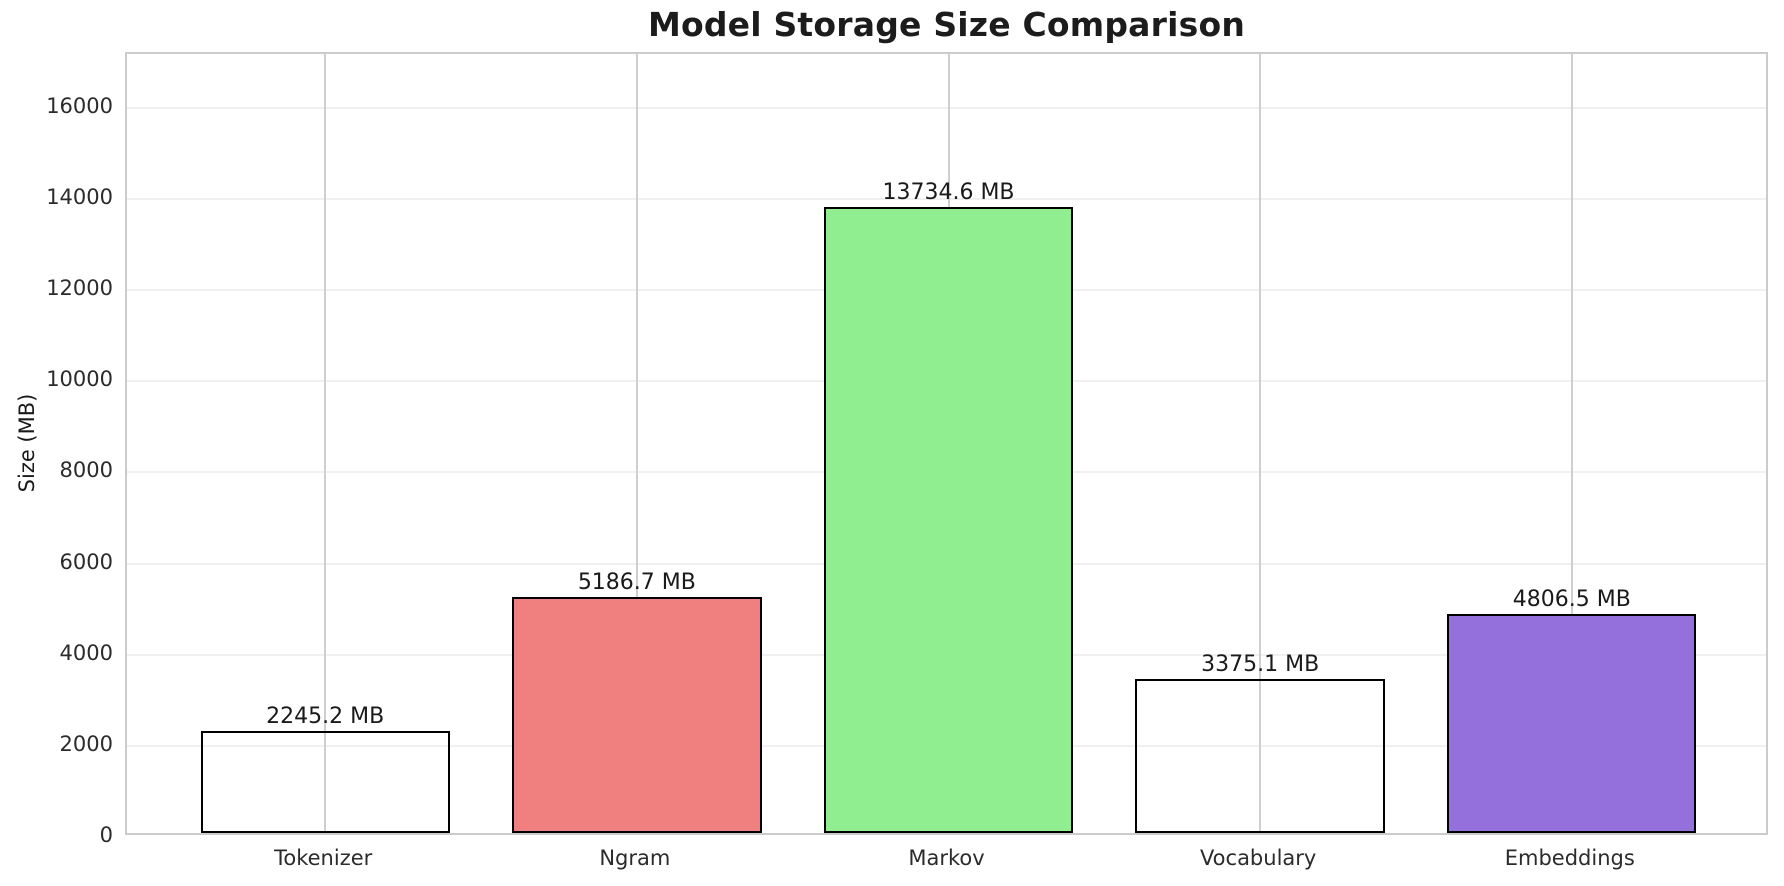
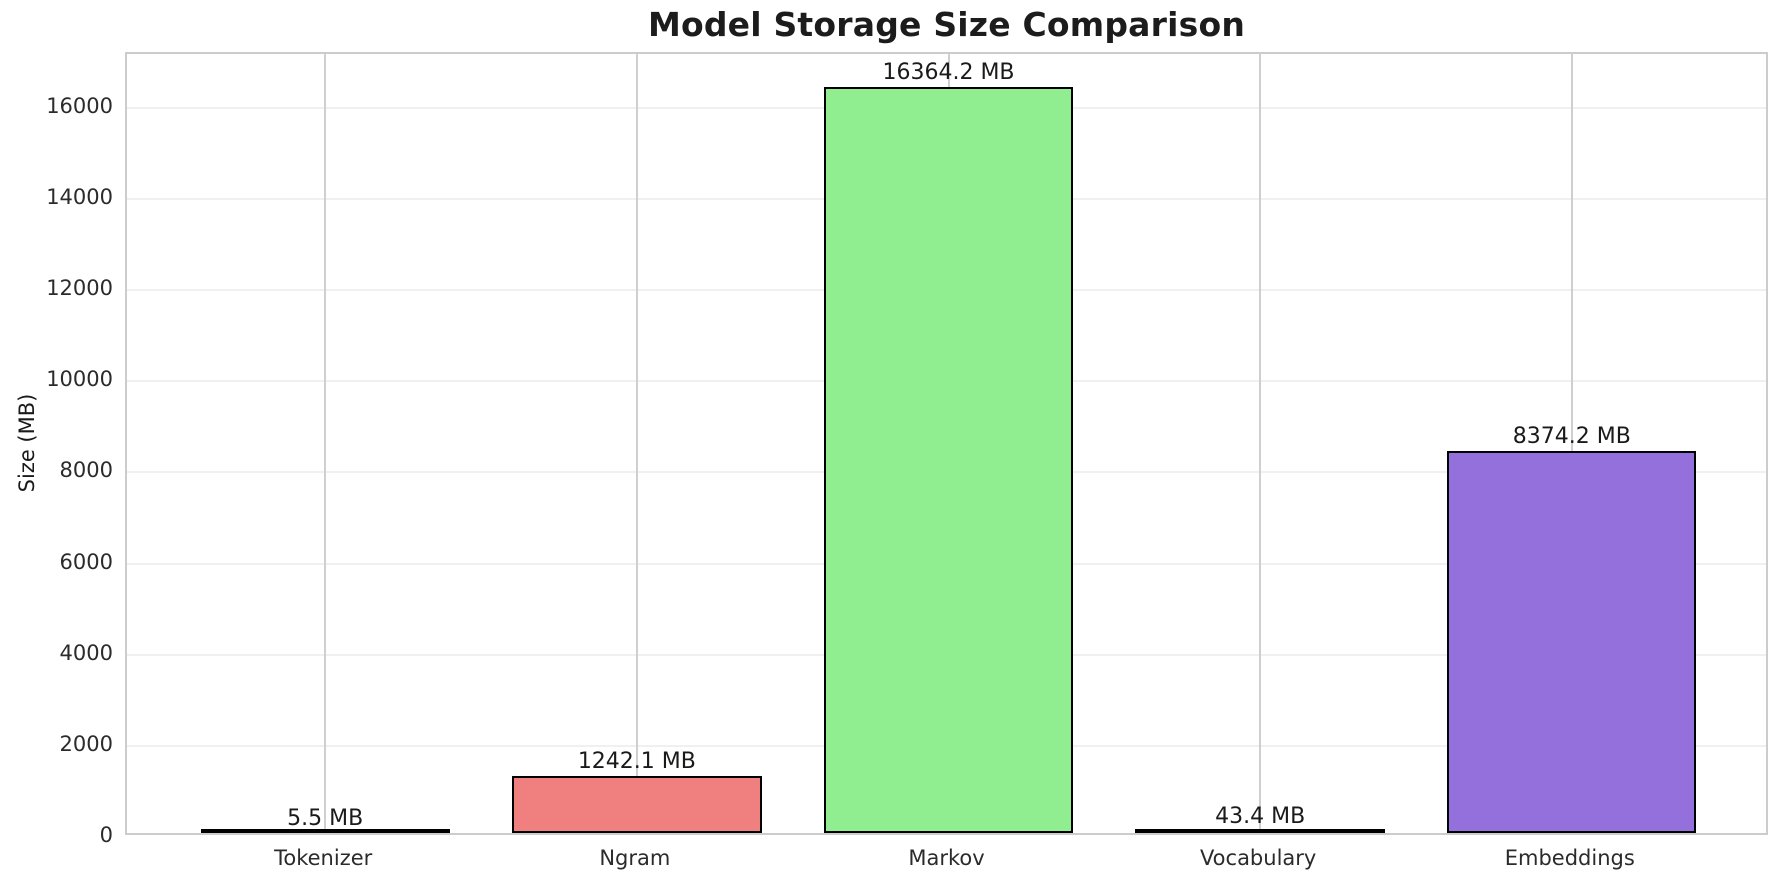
Tokenizer: 2245.2 -> 5.5
Ngram: 5186.7 -> 1242.1
Markov: 13734.6 -> 16364.2
Vocabulary: 3375.1 -> 43.4
Embeddings: 4806.5 -> 8374.2
